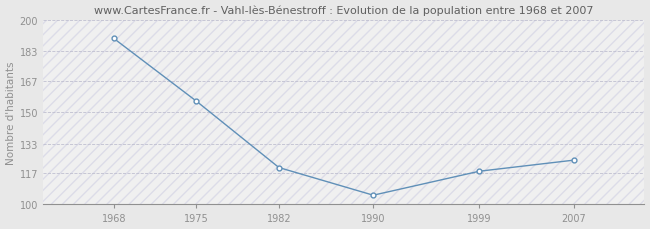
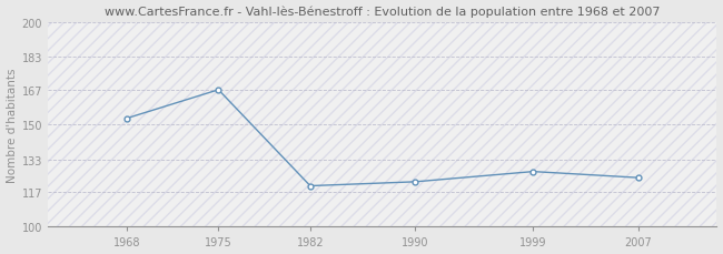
1968: 190 -> 153
1975: 156 -> 167
1990: 105 -> 122
1999: 118 -> 127
